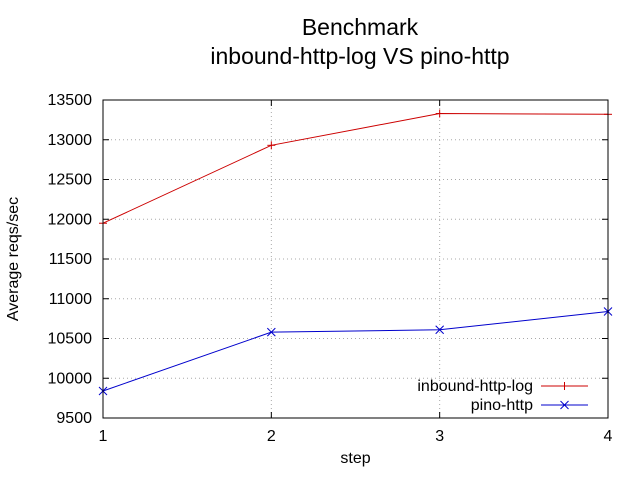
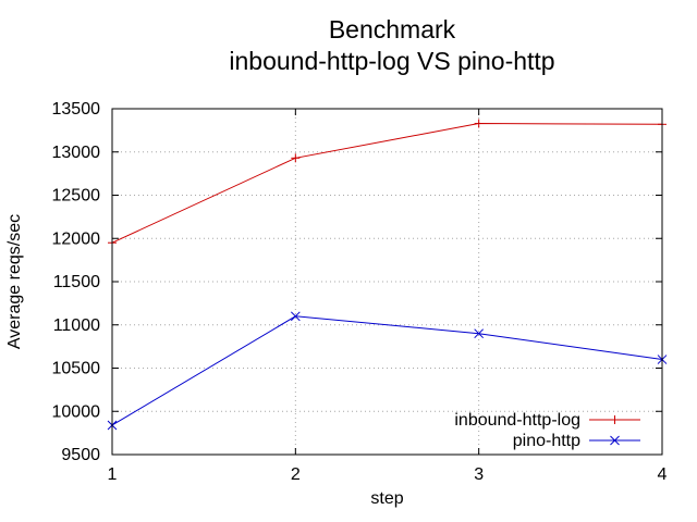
pino-http/2: 10600 -> 11100
pino-http/3: 10600 -> 10900
pino-http/4: 10800 -> 10600
